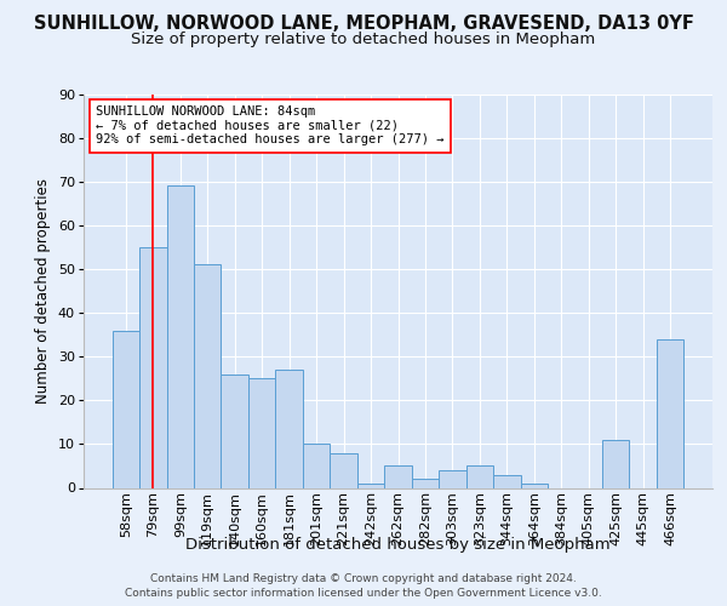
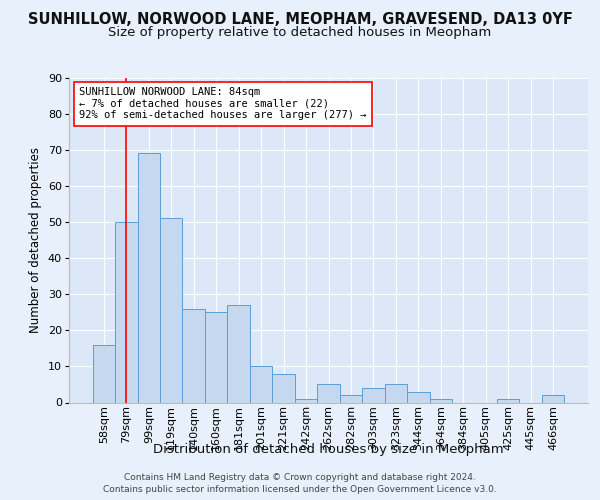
58sqm: 36 -> 16
79sqm: 55 -> 50
425sqm: 11 -> 1
466sqm: 34 -> 2
